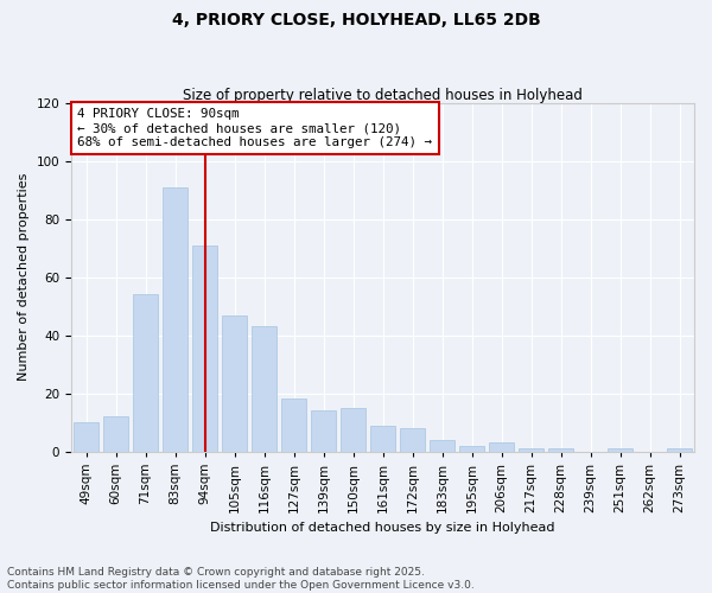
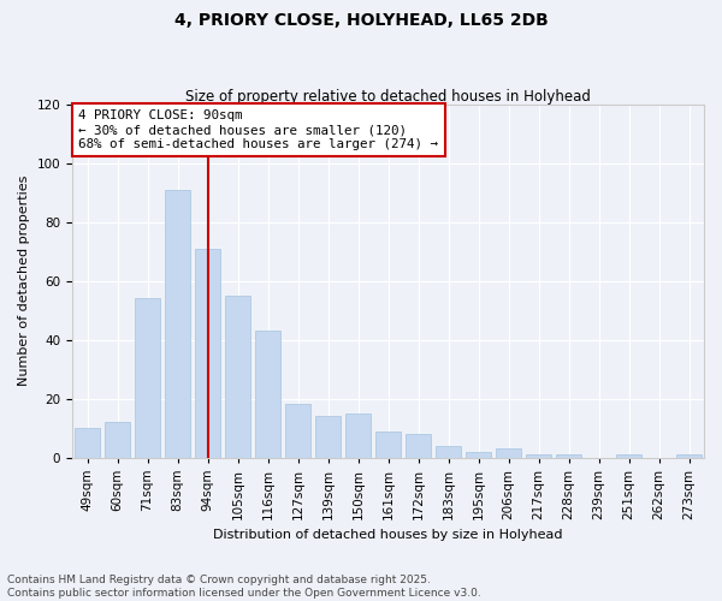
105sqm: 47 -> 55
